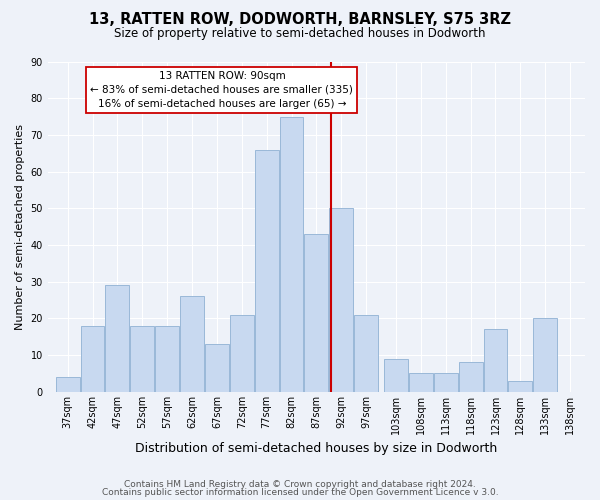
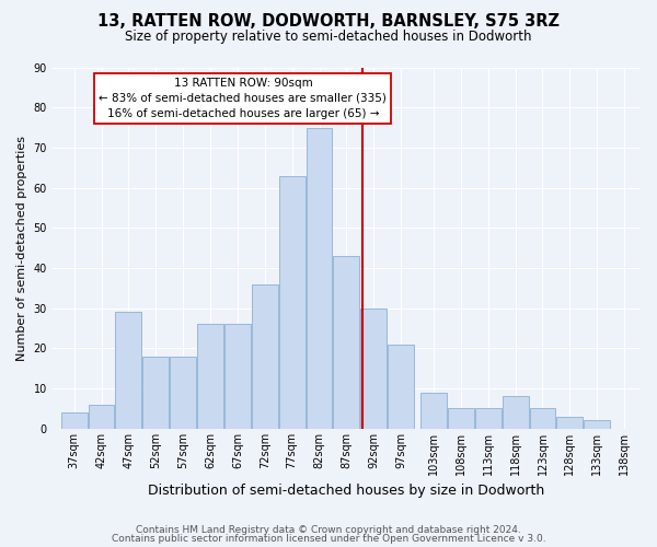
42sqm: 18 -> 6
67sqm: 13 -> 26
72sqm: 21 -> 36
77sqm: 66 -> 63
92sqm: 50 -> 30
123sqm: 17 -> 5
133sqm: 20 -> 2
